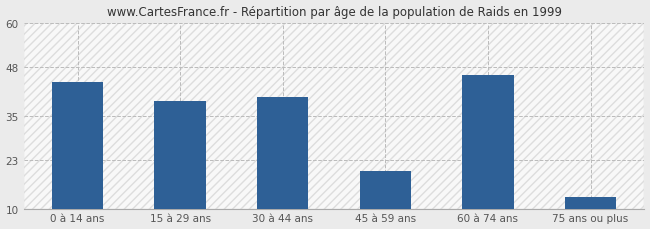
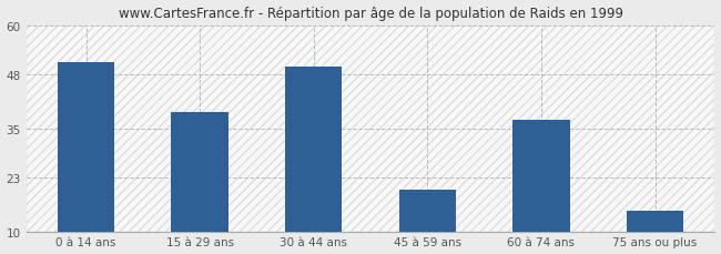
0 à 14 ans: 44 -> 51
30 à 44 ans: 40 -> 50
60 à 74 ans: 46 -> 37
75 ans ou plus: 13 -> 15
